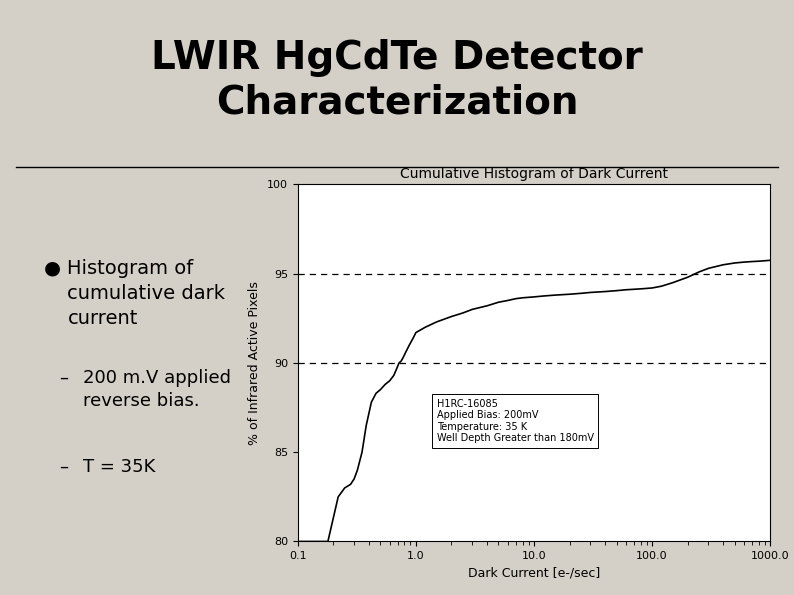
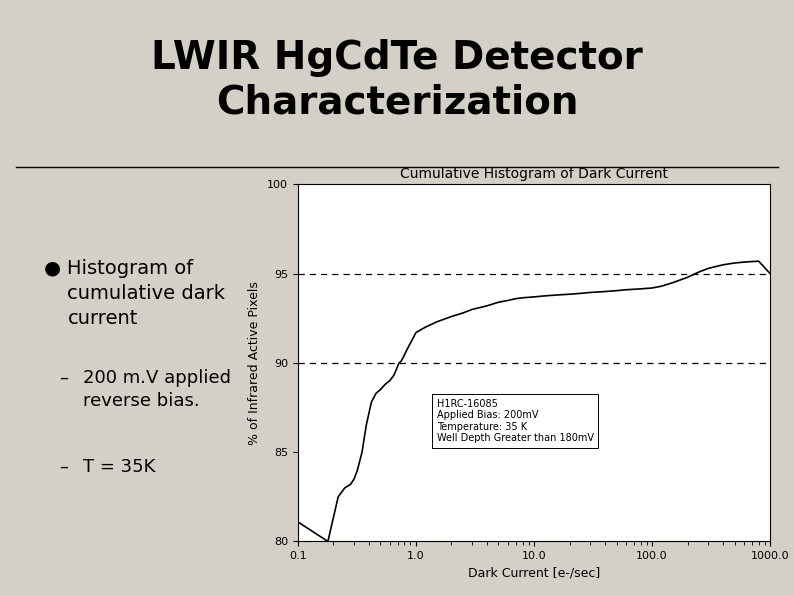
0.1: 80.0 -> 81.1
1000.0: 95.8 -> 95.0
